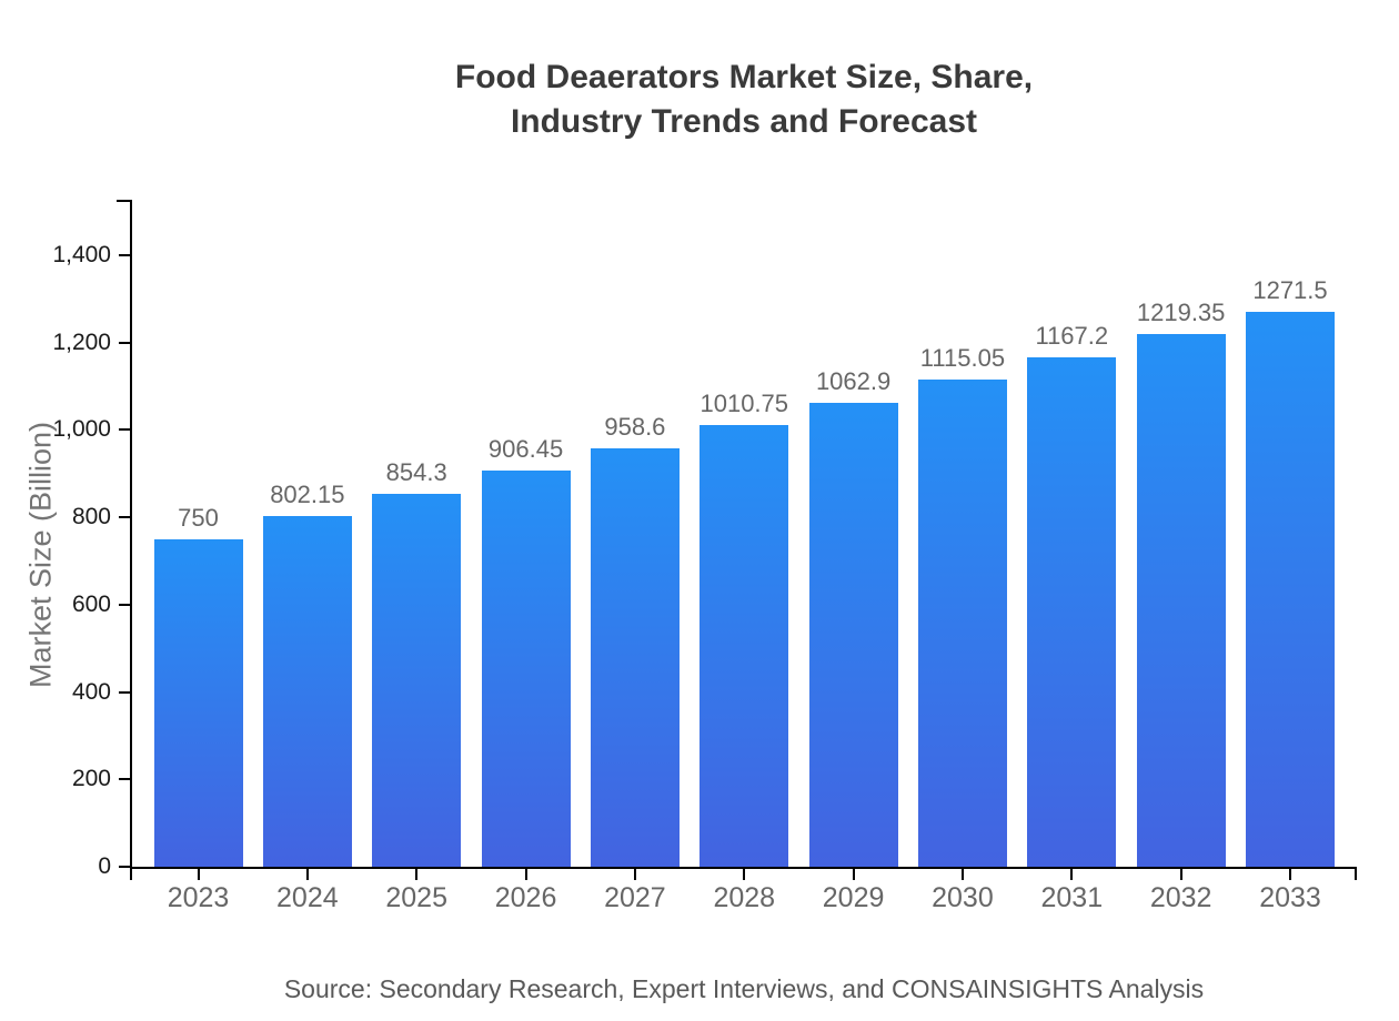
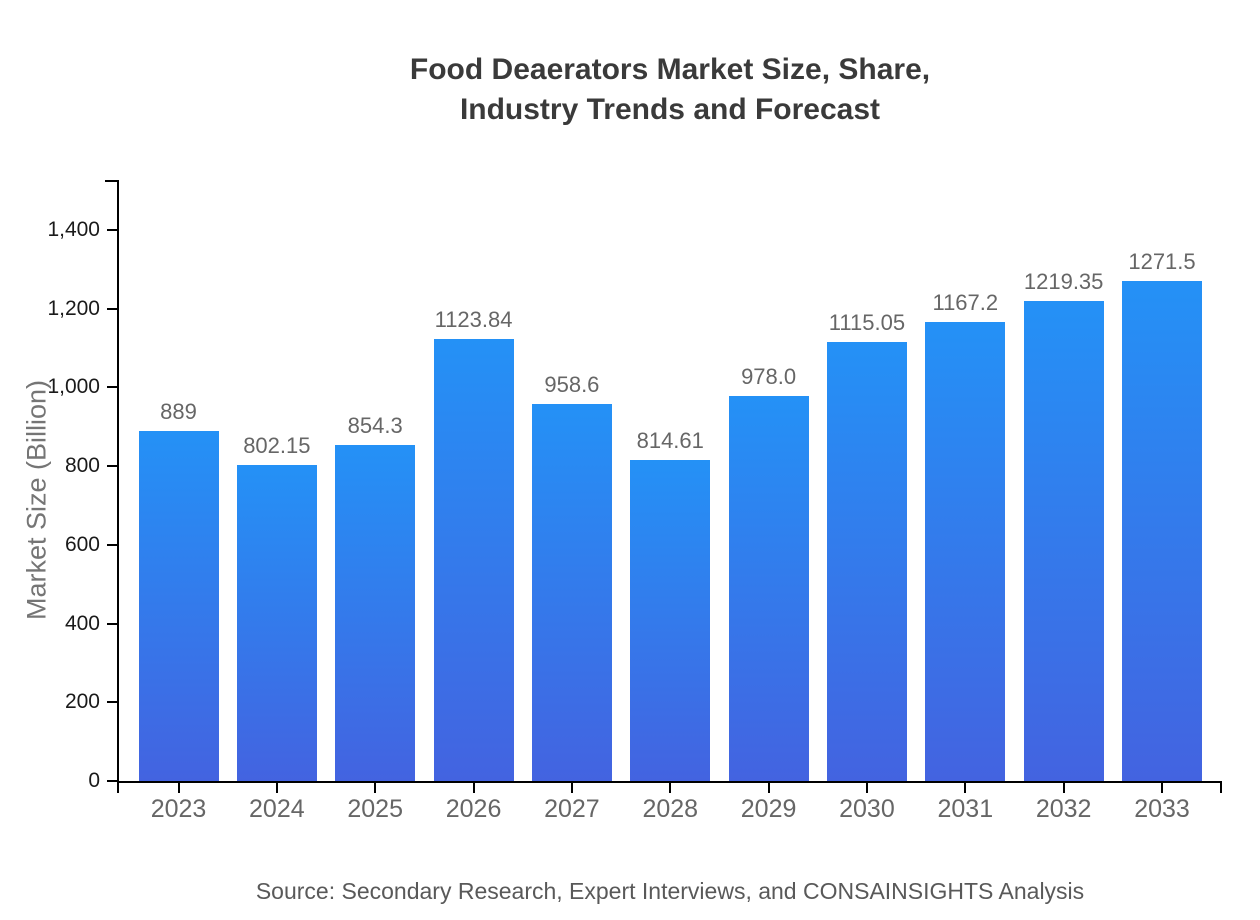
2023: 750 -> 889
2026: 906.45 -> 1123.84
2028: 1010.75 -> 814.61
2029: 1062.9 -> 978.0
